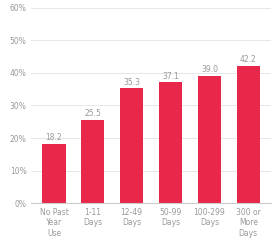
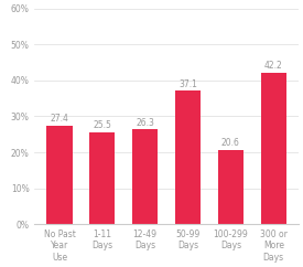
No Past Year Use: 18.2 -> 27.4
12-49 Days: 35.3 -> 26.3
100-299 Days: 39.0 -> 20.6
